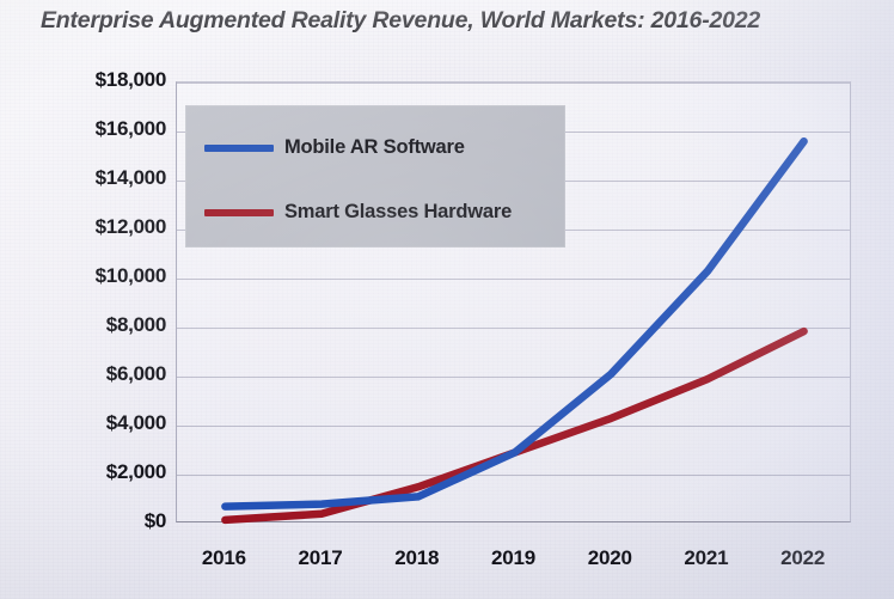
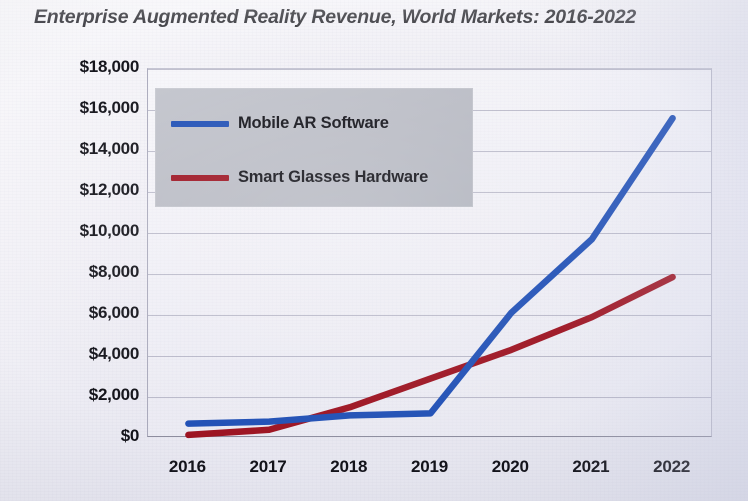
Mobile AR Software/2019: $2900 -> $1200
Mobile AR Software/2021: $10300 -> $9700
